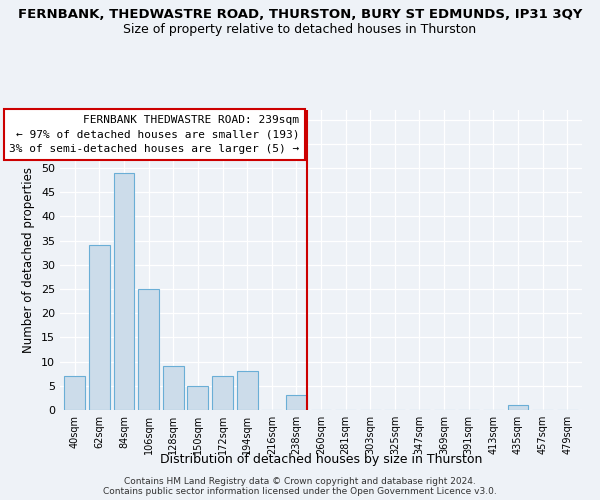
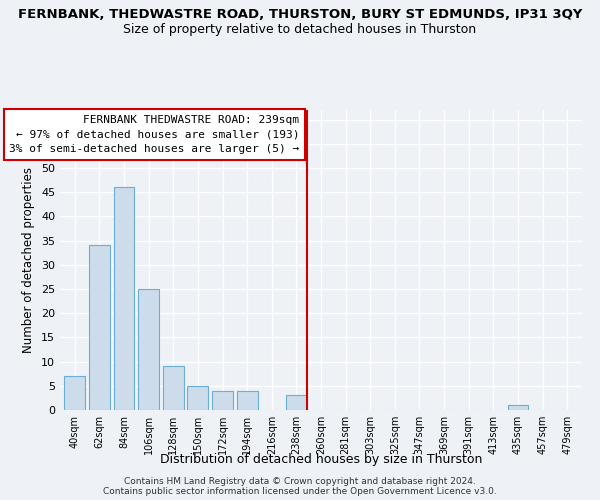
84sqm: 49 -> 46
172sqm: 7 -> 4
194sqm: 8 -> 4
